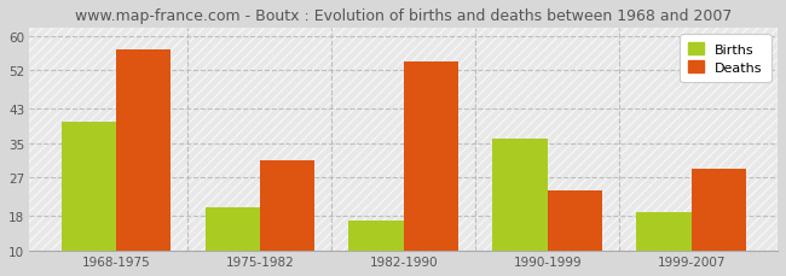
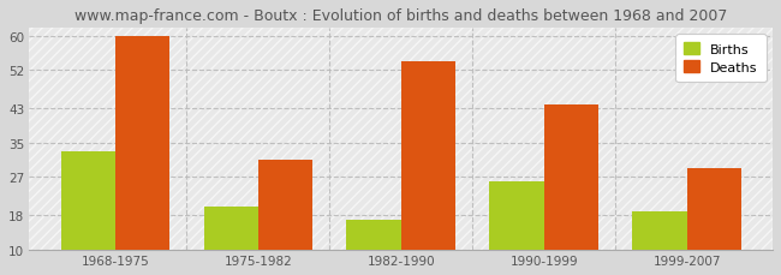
Births/1968-1975: 40 -> 33
Deaths/1968-1975: 57 -> 60
Births/1990-1999: 36 -> 26
Deaths/1990-1999: 24 -> 44
